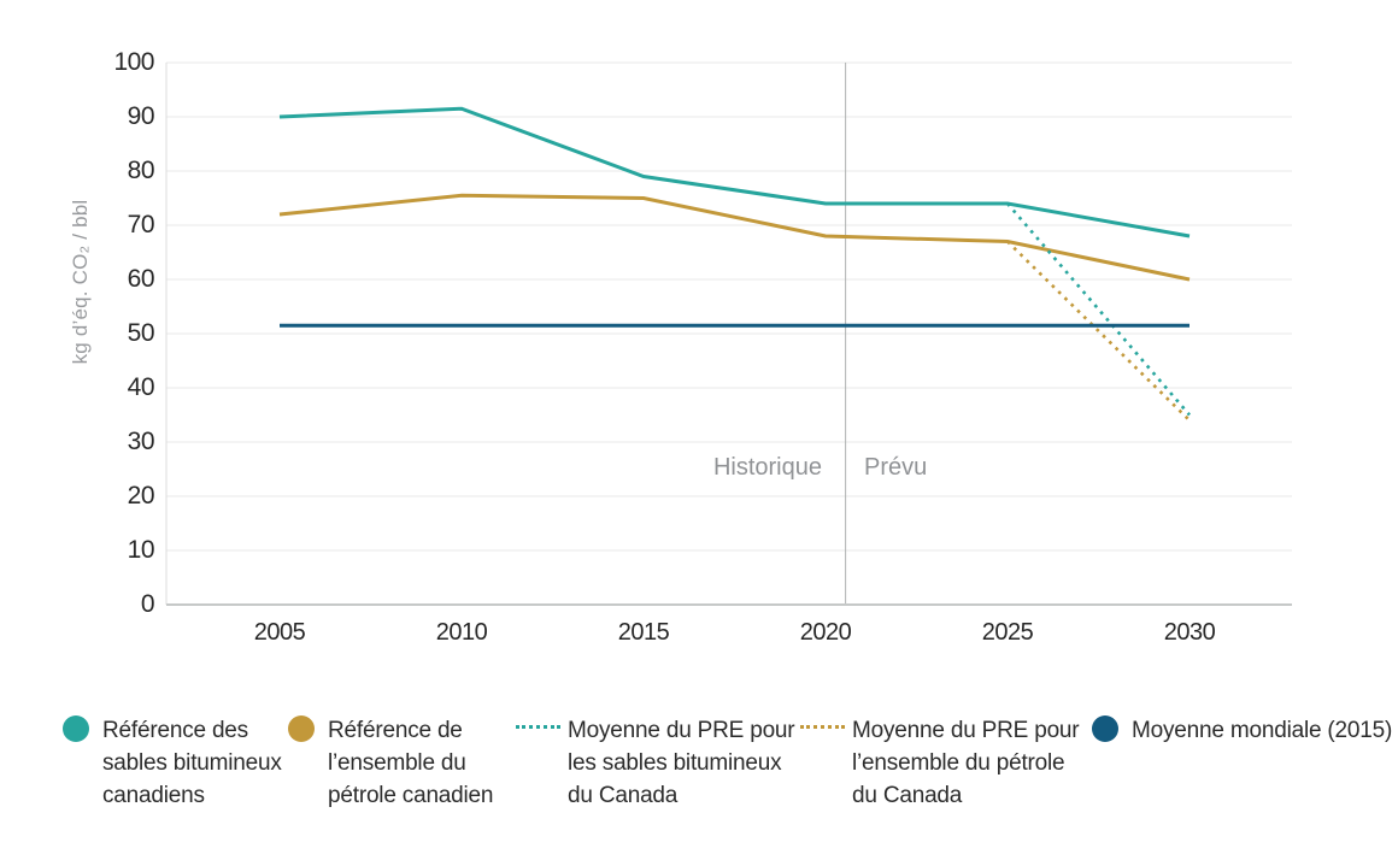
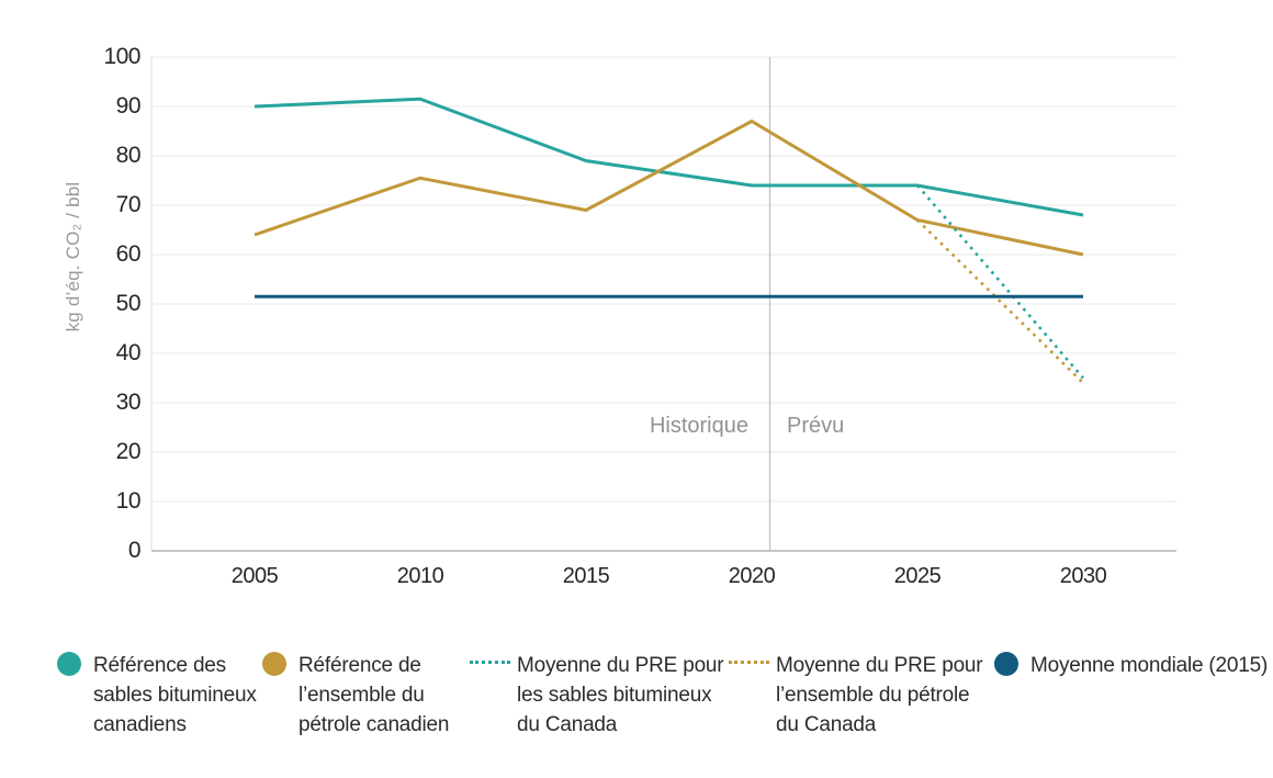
Référence de l’ensemble du pétrole canadien/2005: 72 -> 64
Référence de l’ensemble du pétrole canadien/2015: 75 -> 69
Référence de l’ensemble du pétrole canadien/2020: 68 -> 87
